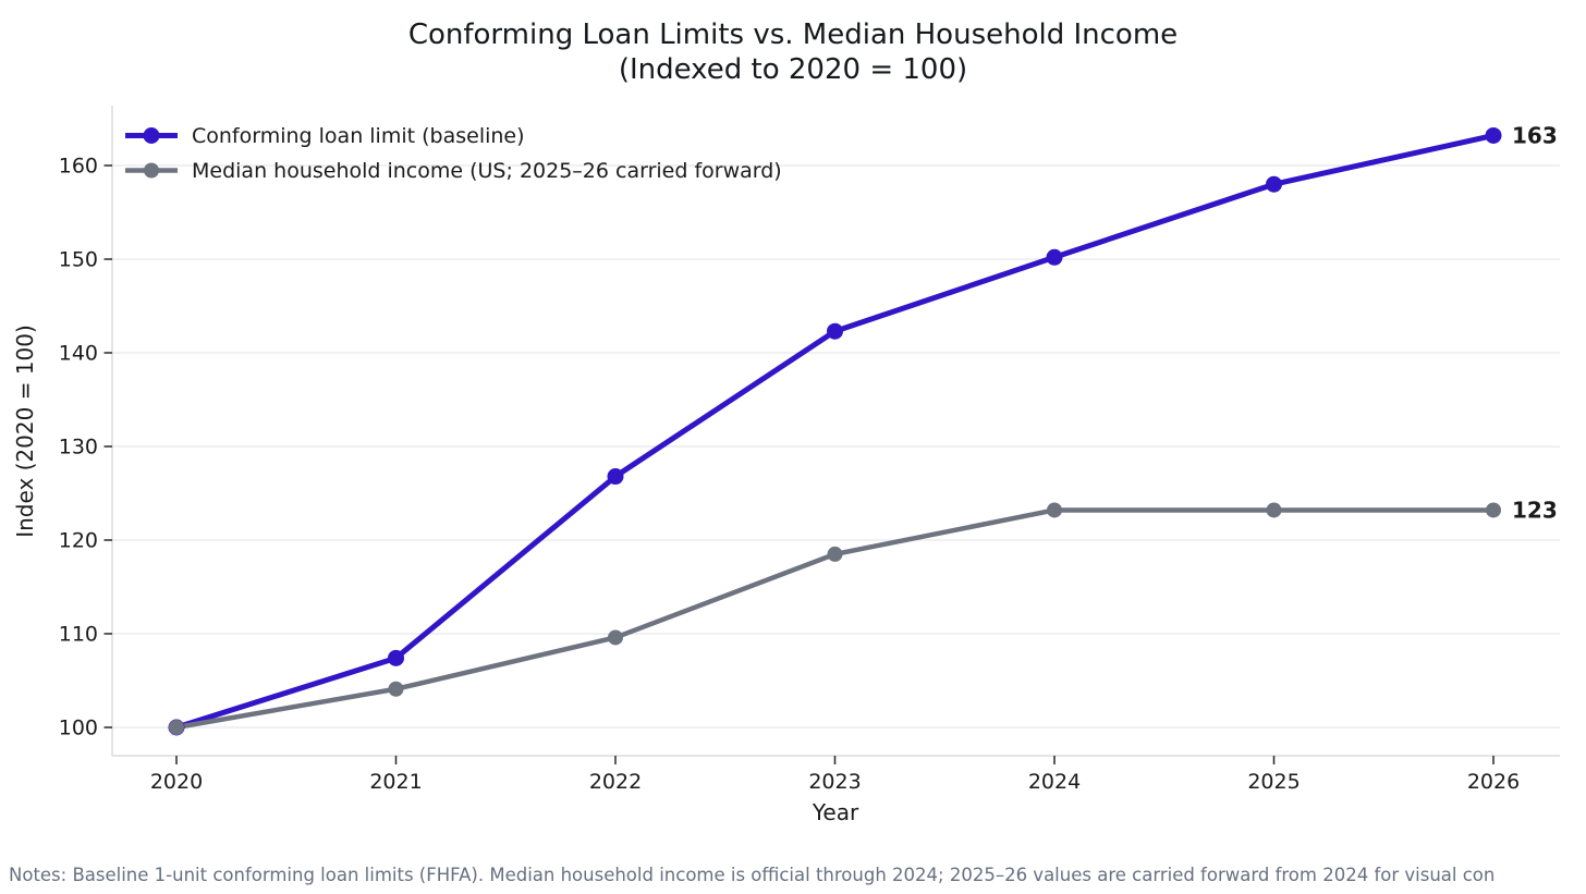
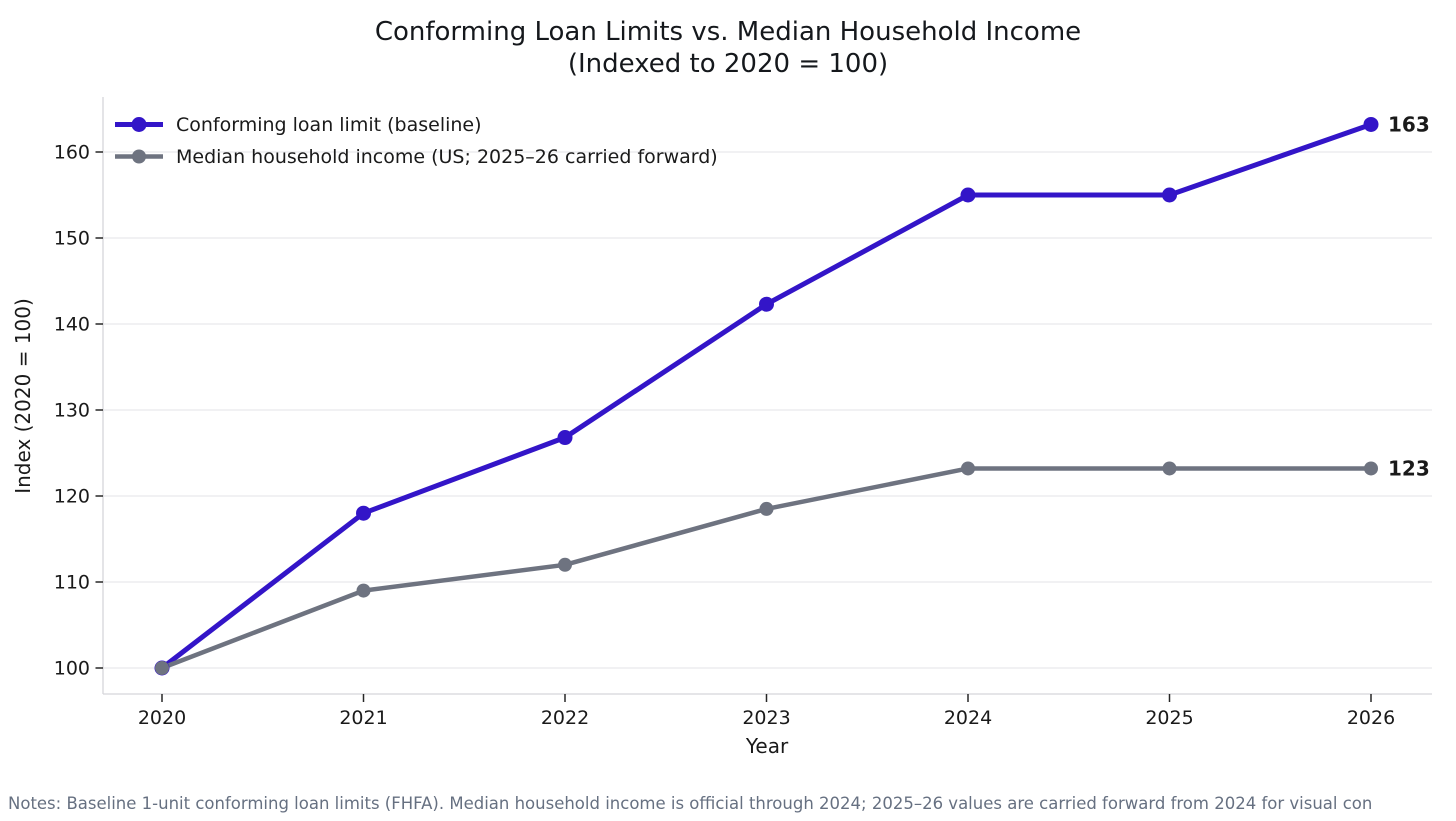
Conforming loan limit (baseline)/2021: 107 -> 118
Median household income (US; 2025–26 carried forward)/2021: 104 -> 109
Median household income (US; 2025–26 carried forward)/2022: 110 -> 112
Conforming loan limit (baseline)/2024: 150 -> 155
Conforming loan limit (baseline)/2025: 158 -> 155
